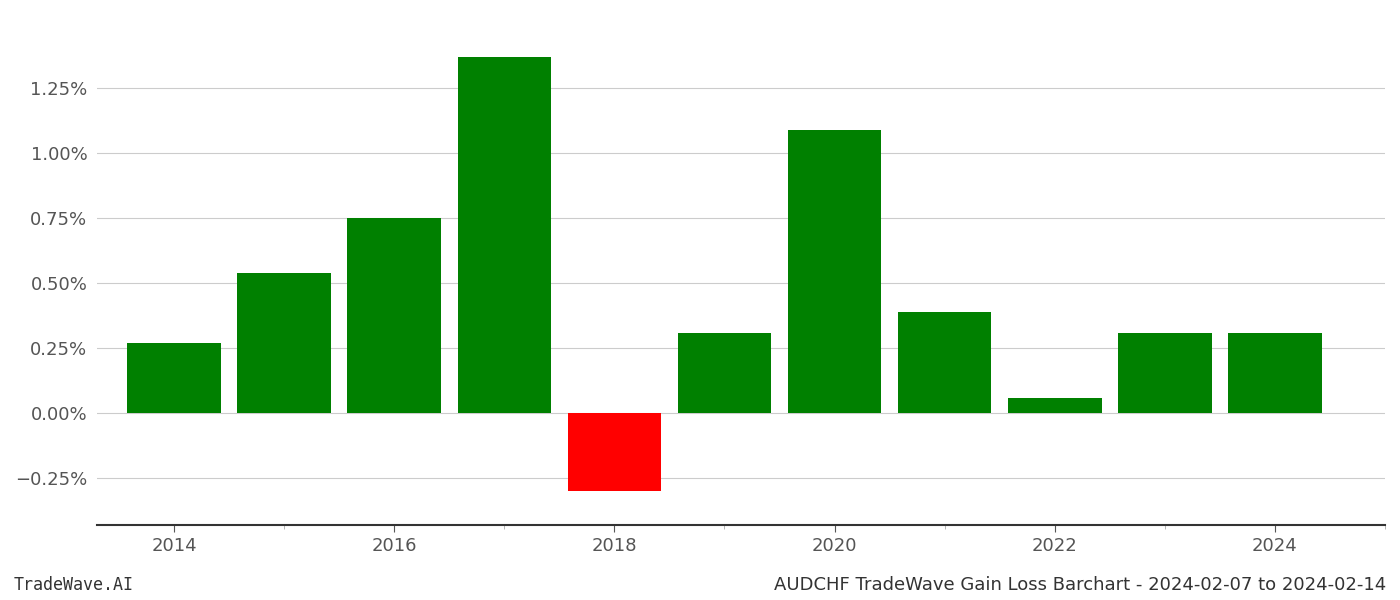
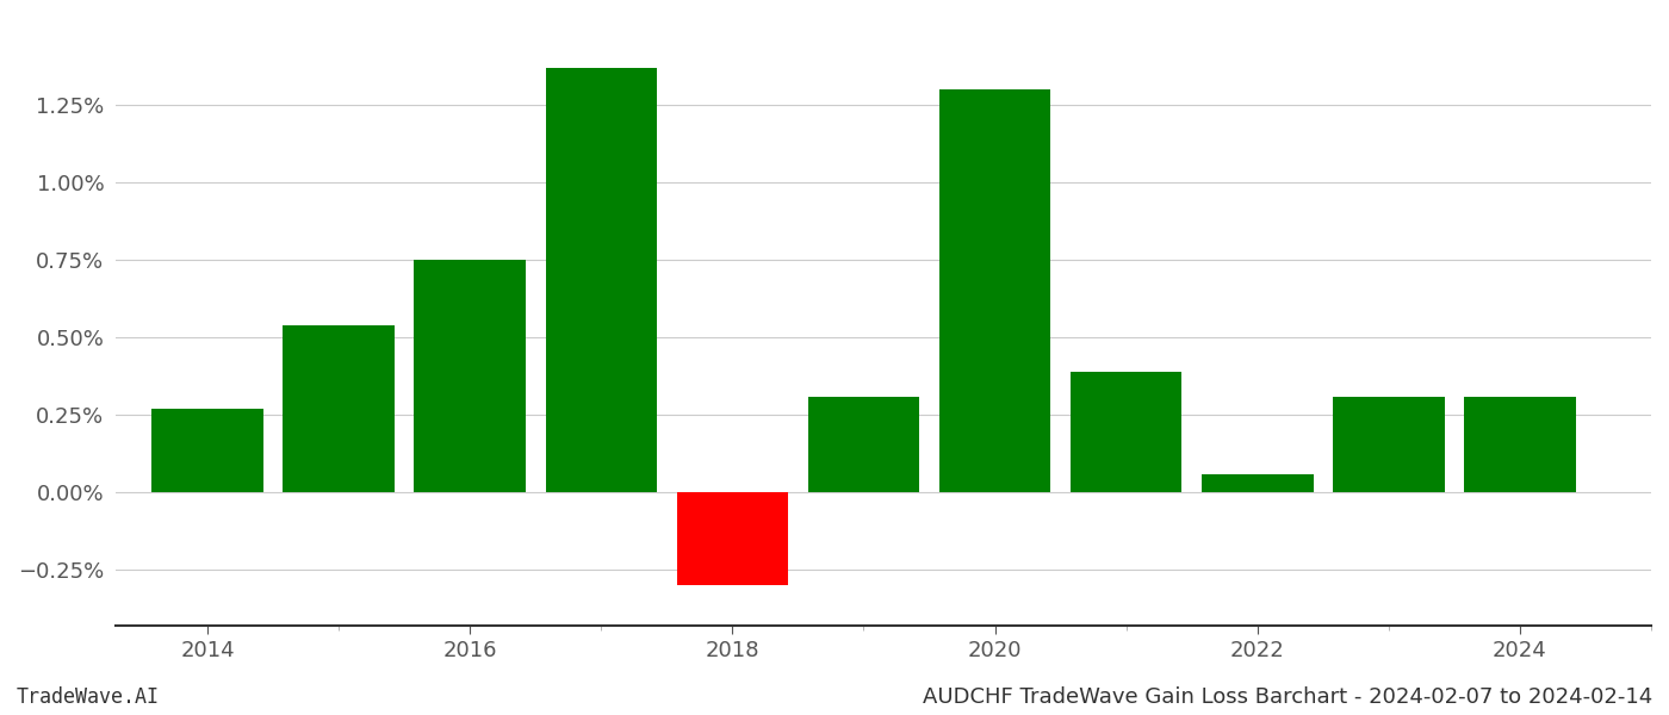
2020: 1.09% -> 1.30%
